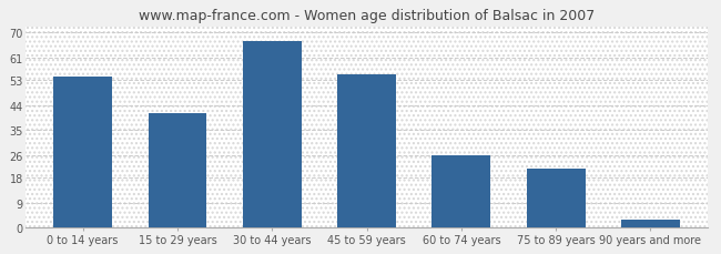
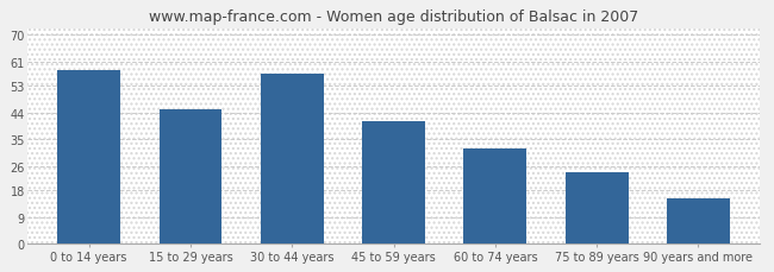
0 to 14 years: 54 -> 58
15 to 29 years: 41 -> 45
30 to 44 years: 67 -> 57
45 to 59 years: 55 -> 41
60 to 74 years: 26 -> 32
75 to 89 years: 21 -> 24
90 years and more: 3 -> 15
